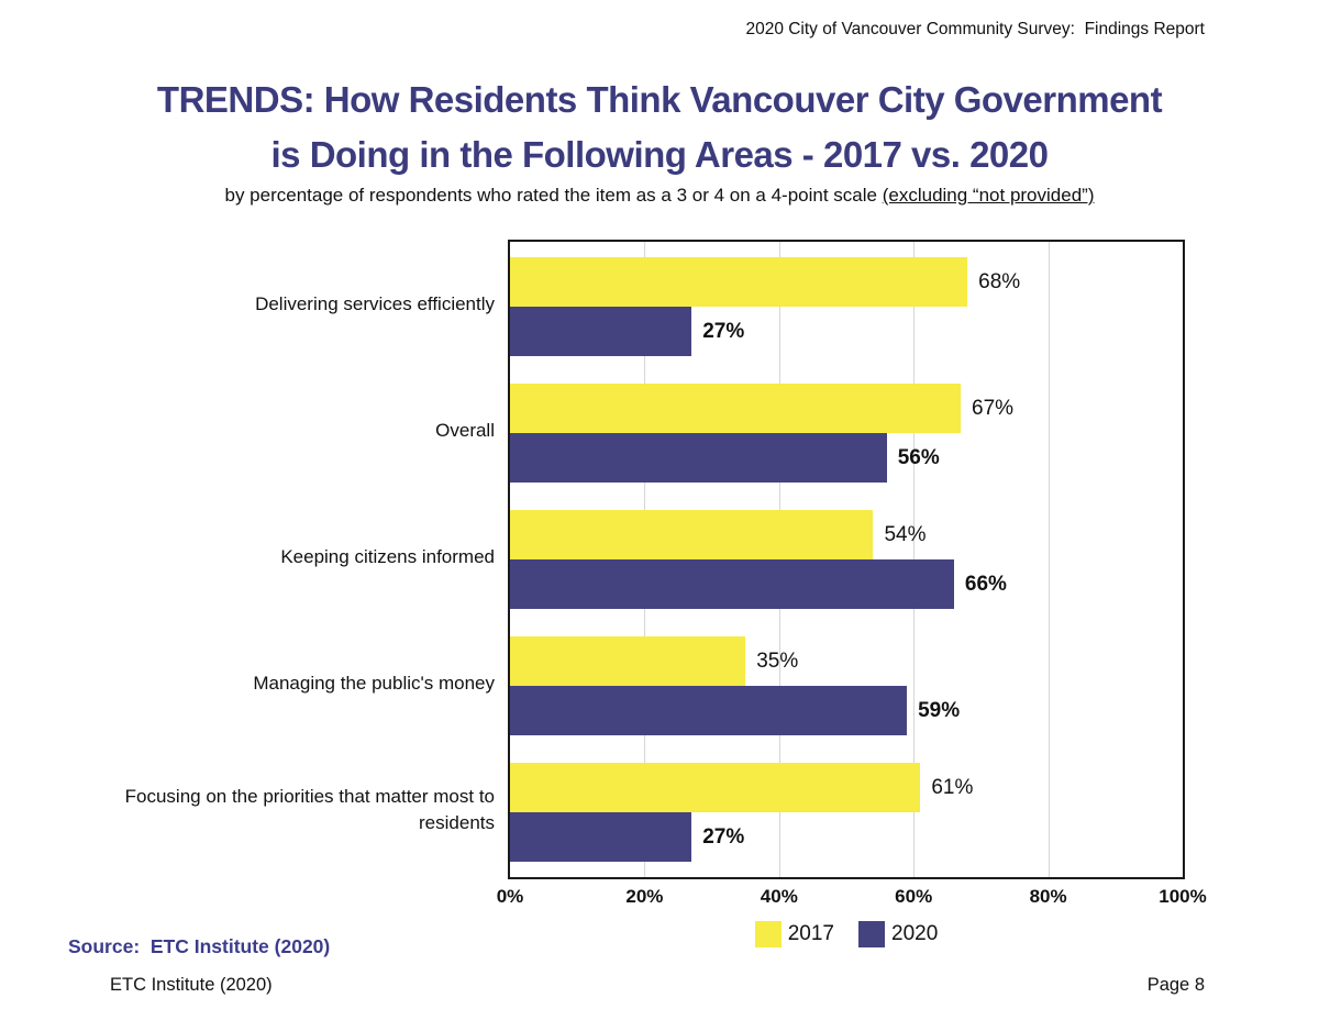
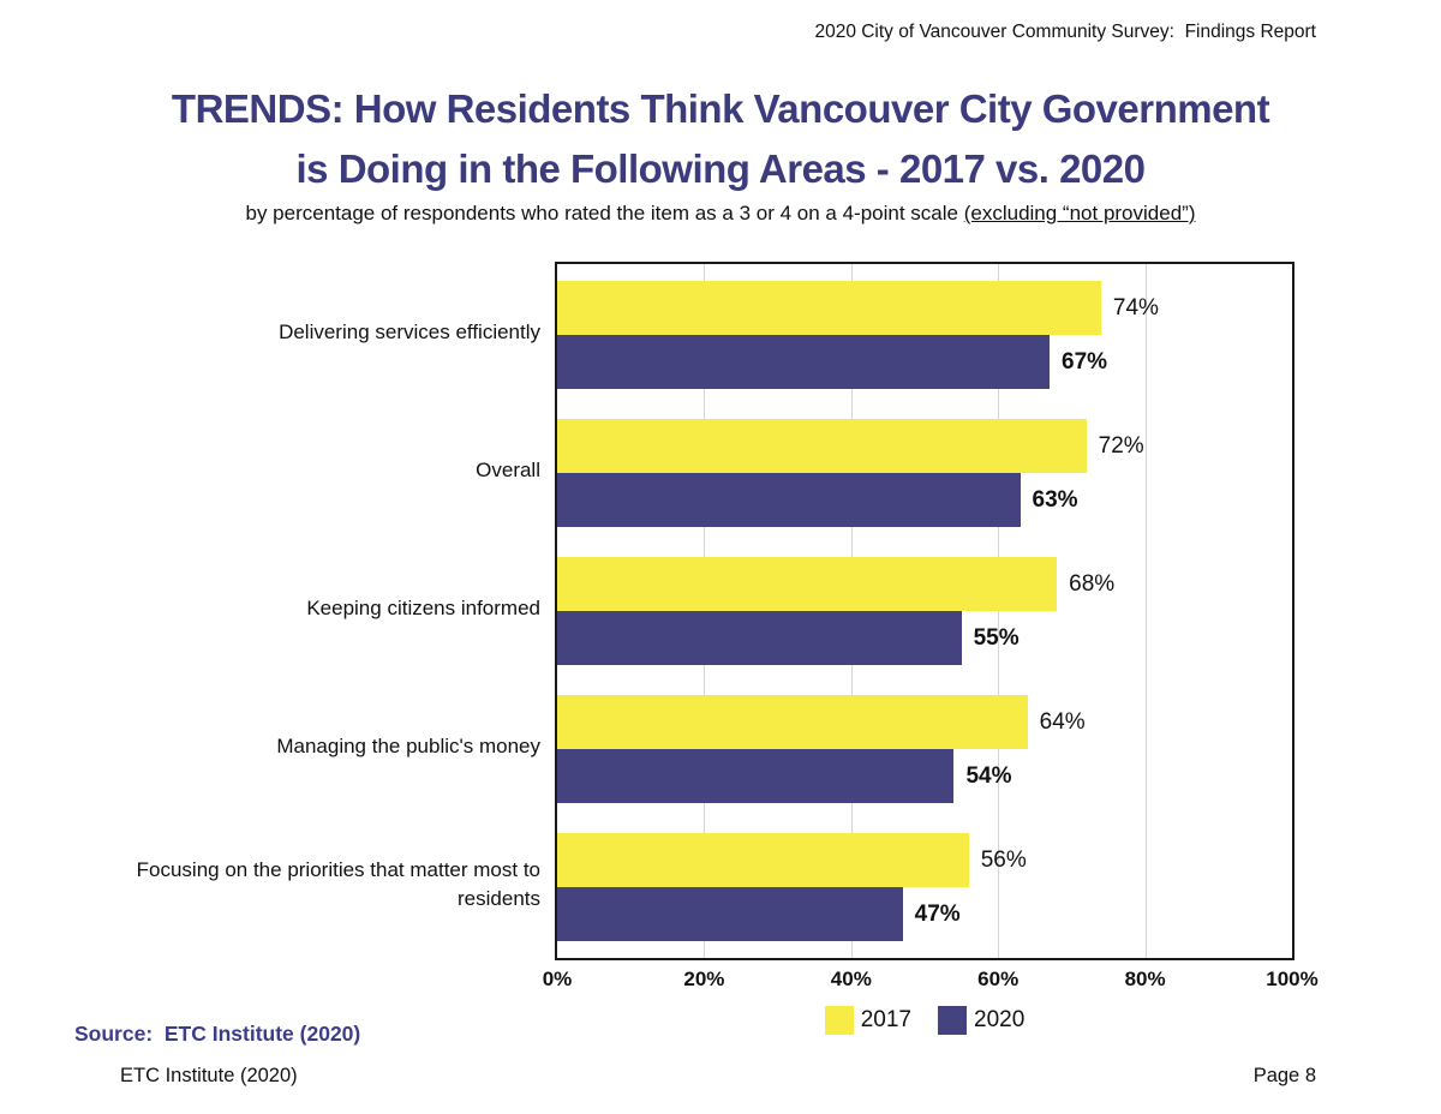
2017/Delivering services efficiently: 68% -> 74%
2020/Delivering services efficiently: 27% -> 67%
2017/Overall: 67% -> 72%
2020/Overall: 56% -> 63%
2017/Keeping citizens informed: 54% -> 68%
2020/Keeping citizens informed: 66% -> 55%
2017/Managing the public's money: 35% -> 64%
2020/Managing the public's money: 59% -> 54%
2017/Focusing on the priorities that matter most to residents: 61% -> 56%
2020/Focusing on the priorities that matter most to residents: 27% -> 47%
